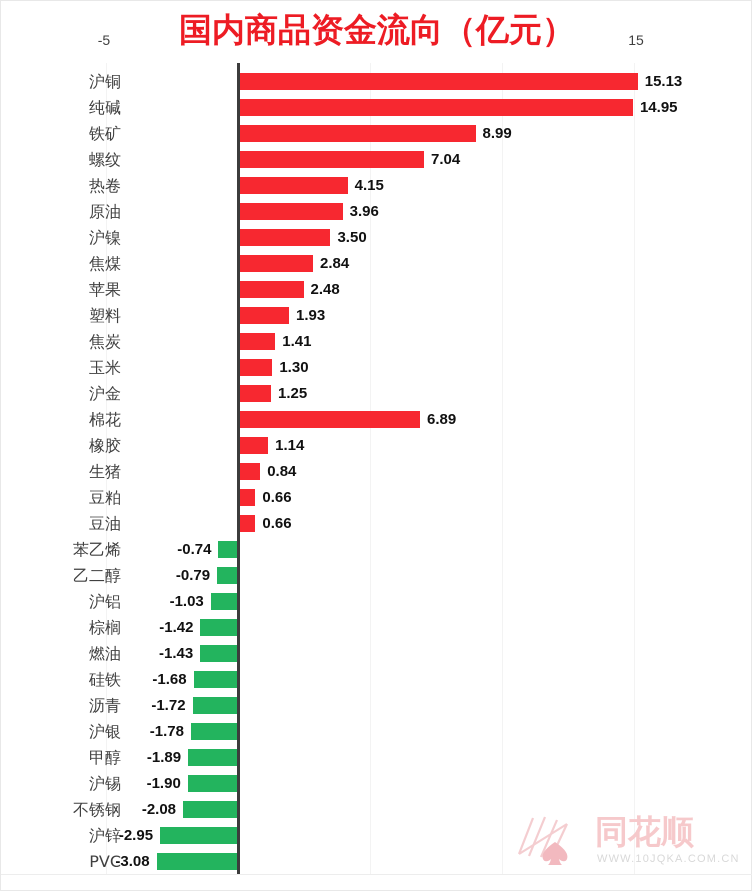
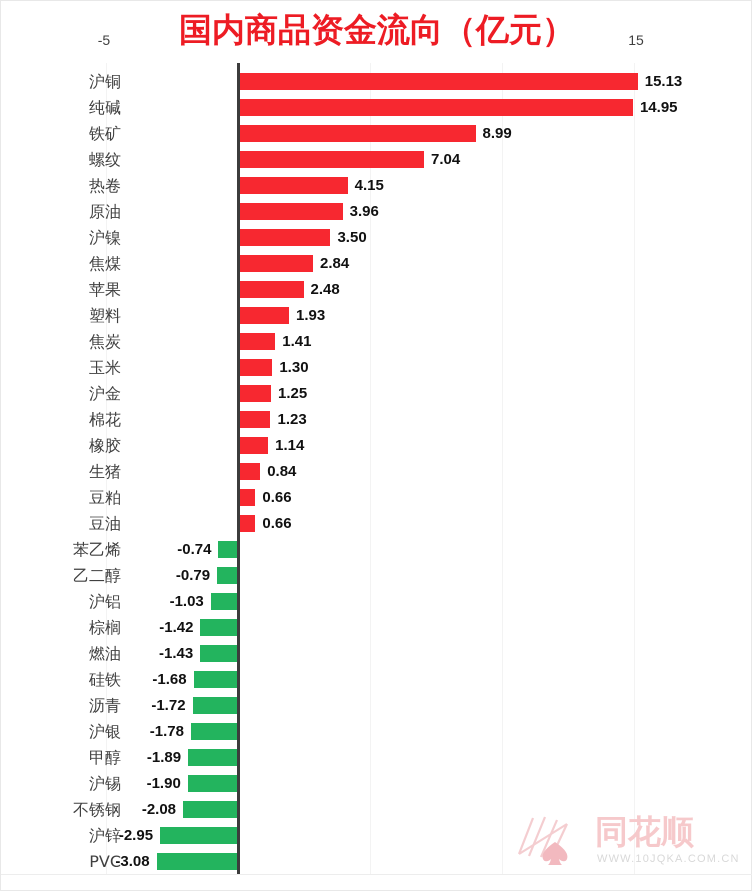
棉花: 6.89 -> 1.23
